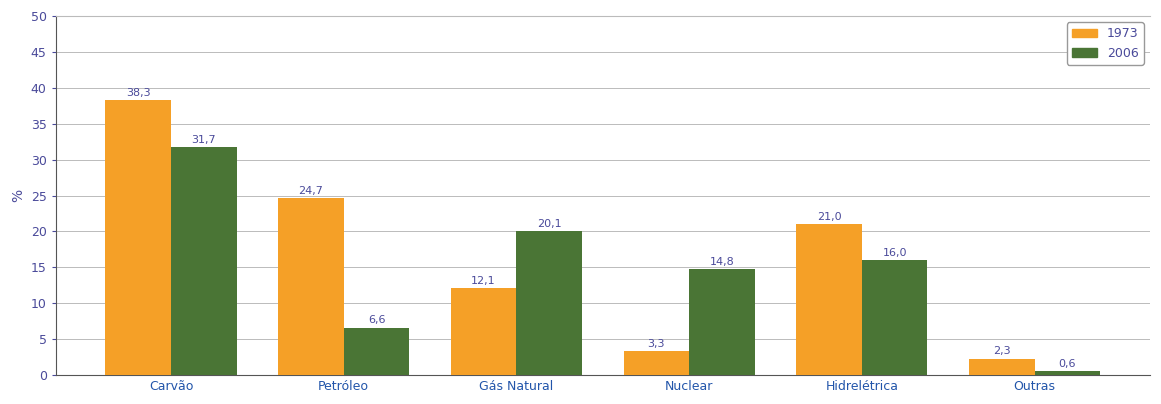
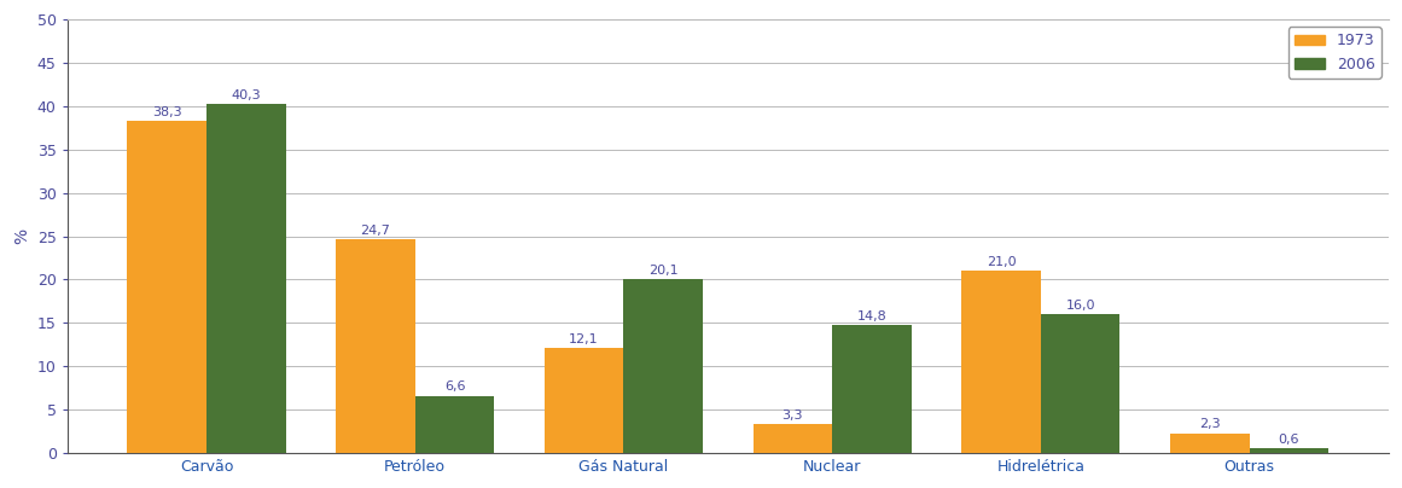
2006/Carvão: 31,7 -> 40,3
